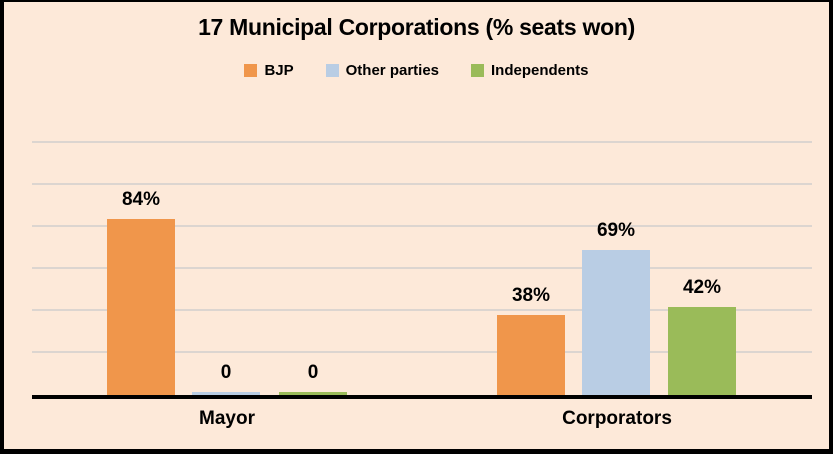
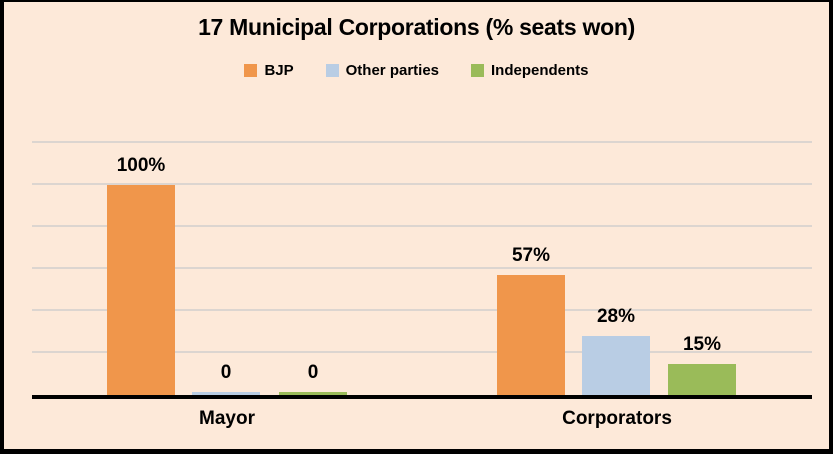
BJP/Mayor: 84% -> 100%
BJP/Corporators: 38% -> 57%
Other parties/Corporators: 69% -> 28%
Independents/Corporators: 42% -> 15%
